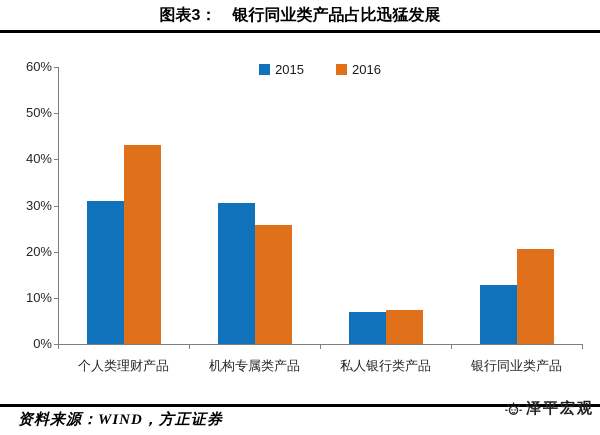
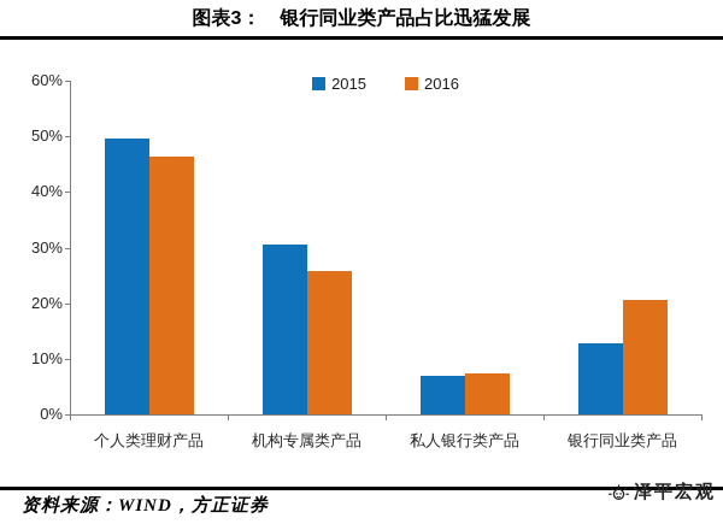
2015/个人类理财产品: 31% -> 50%
2016/个人类理财产品: 43% -> 46%
